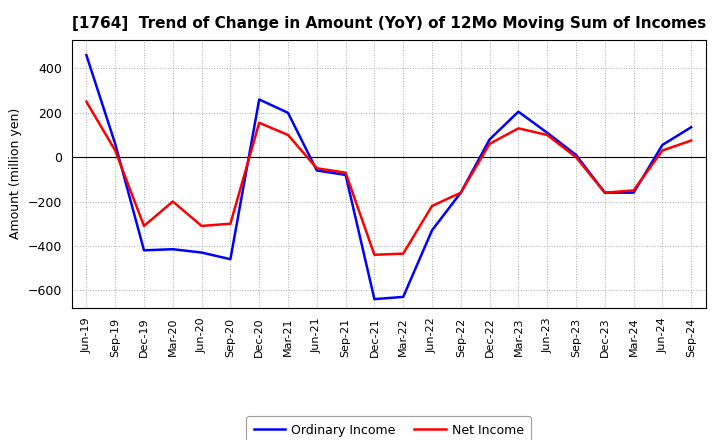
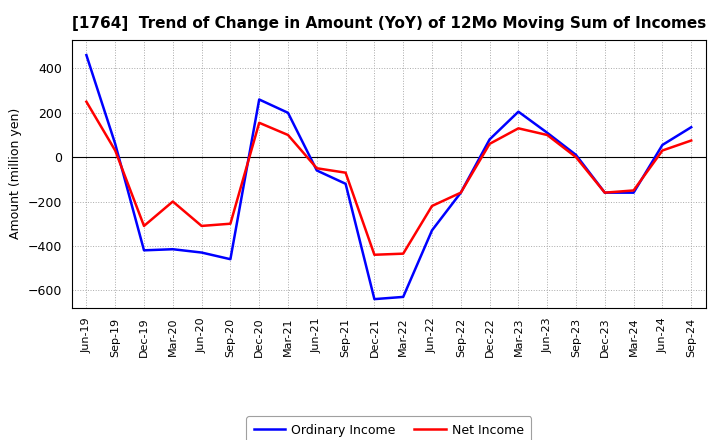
Ordinary Income/Sep-21: -80 -> -120
